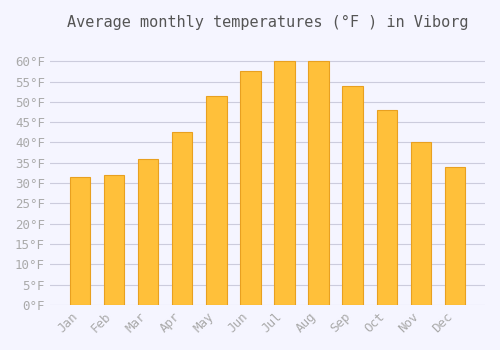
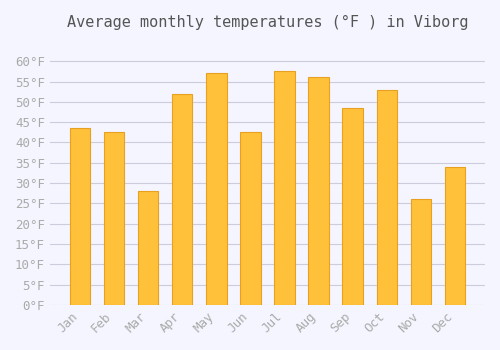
Jan: 31.5°F -> 43.5°F
Feb: 32.0°F -> 42.5°F
Mar: 36.0°F -> 28.0°F
Apr: 42.5°F -> 52.0°F
May: 51.5°F -> 57.0°F
Jun: 57.5°F -> 42.5°F
Jul: 60.0°F -> 57.5°F
Aug: 60.0°F -> 56.0°F
Sep: 54.0°F -> 48.5°F
Oct: 48.0°F -> 53.0°F
Nov: 40.0°F -> 26.0°F
